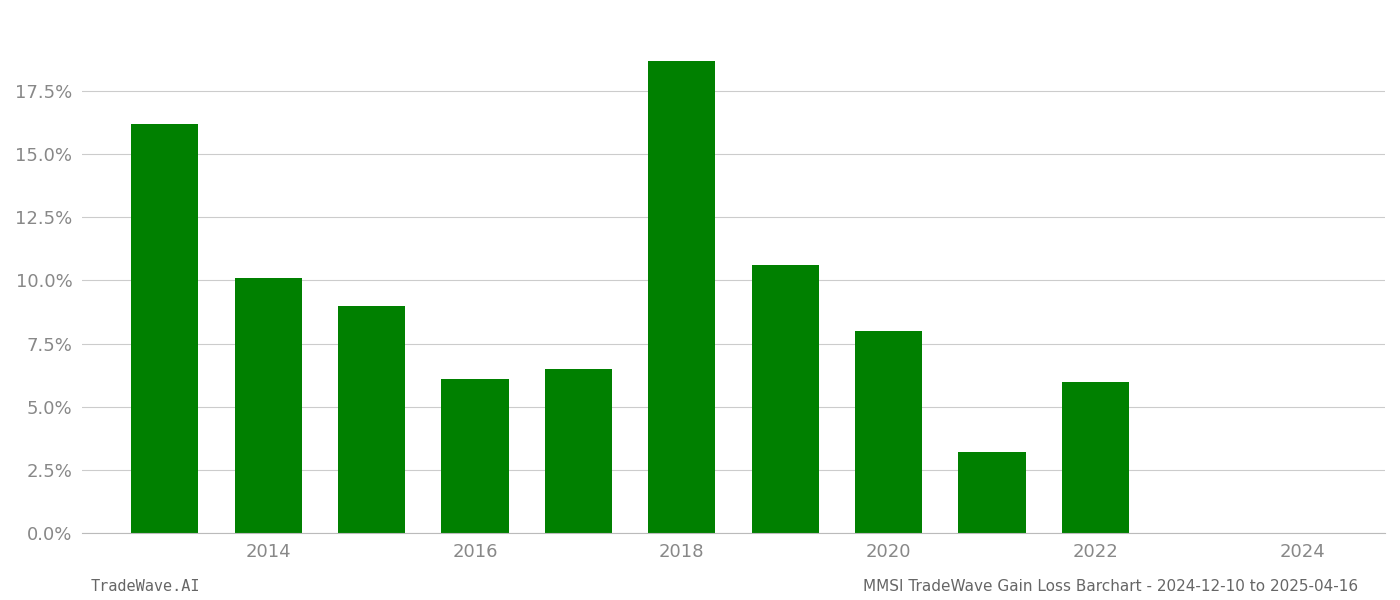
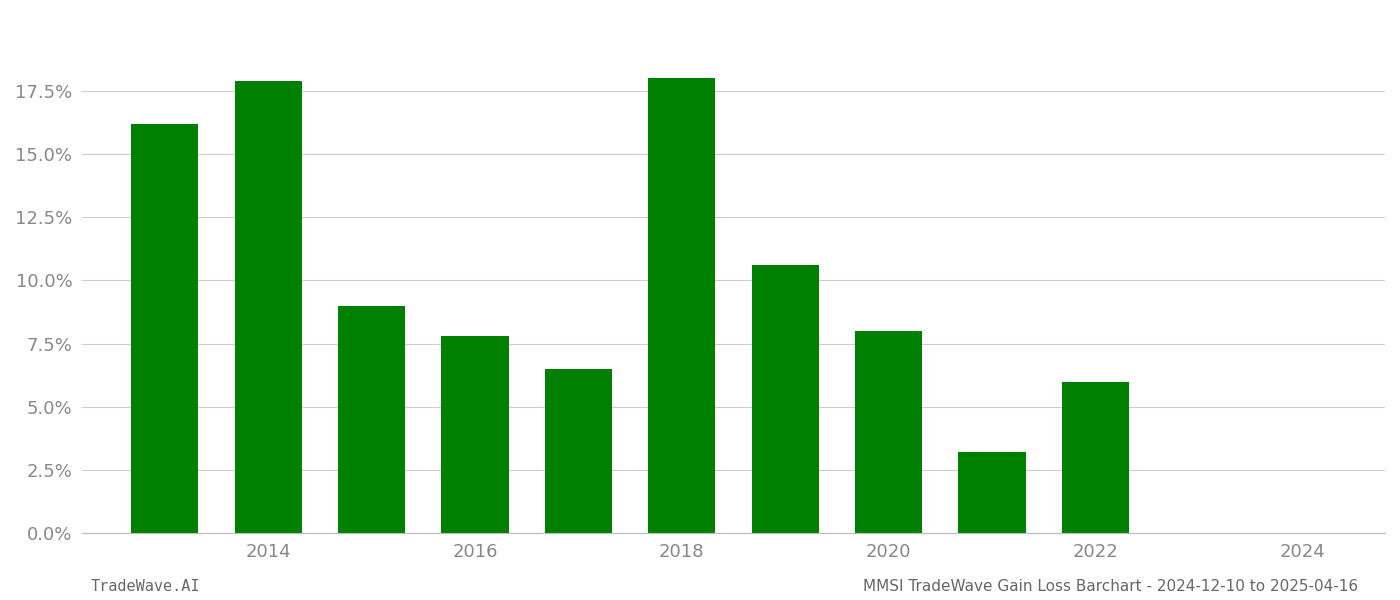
2014: 10.1% -> 17.9%
2016: 6.1% -> 7.8%
2018: 18.7% -> 18.0%
